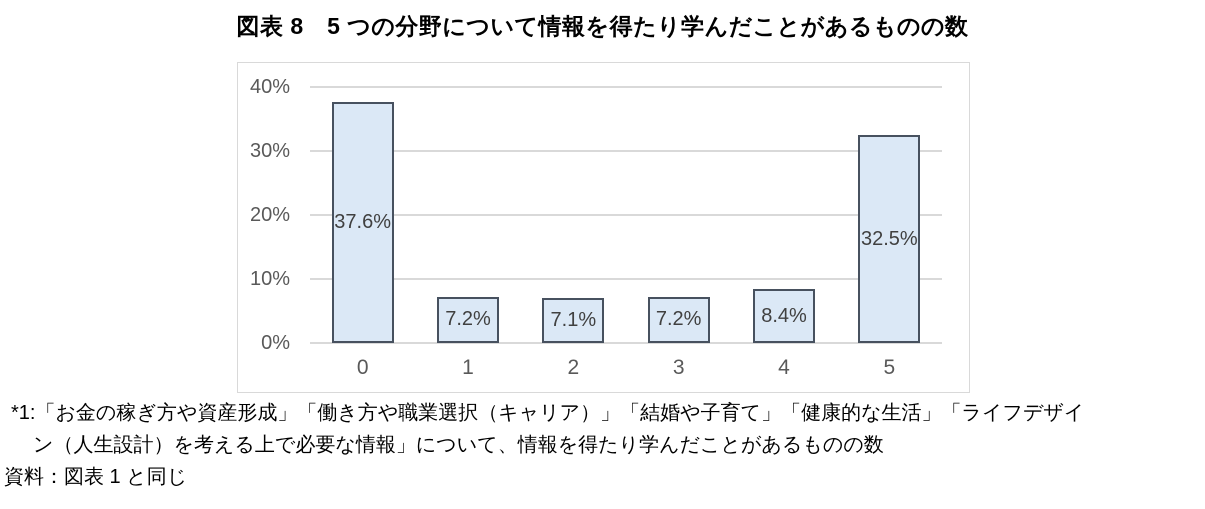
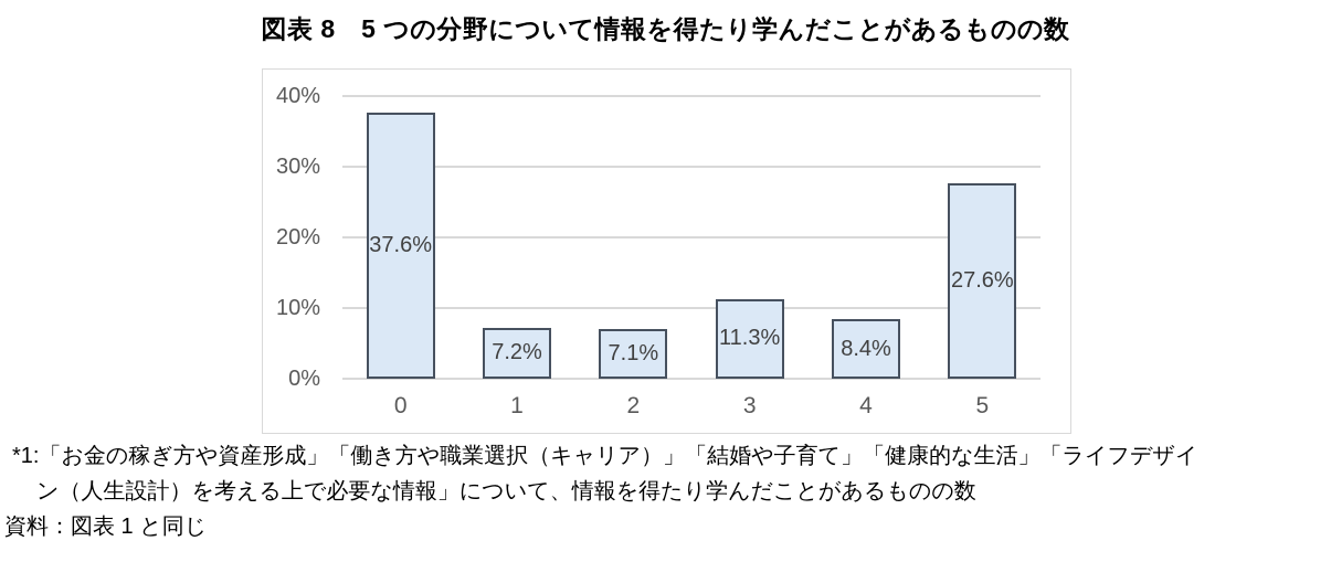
3: 7.2% -> 11.3%
5: 32.5% -> 27.6%
